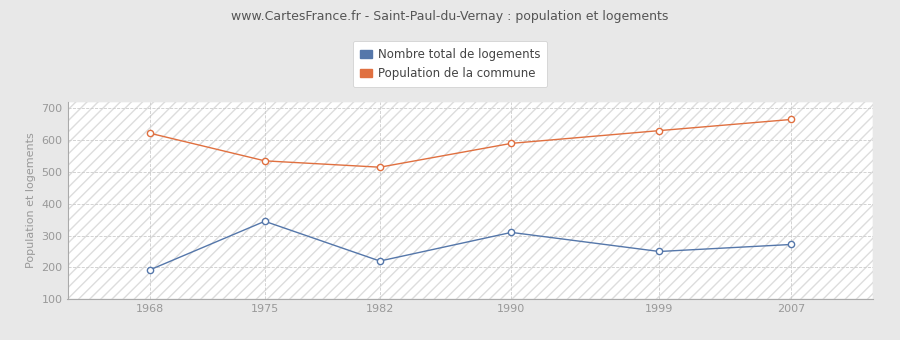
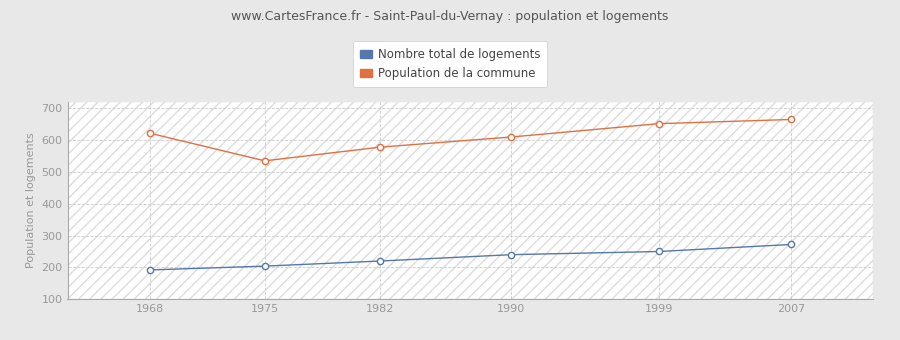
Nombre total de logements/1975: 345 -> 204
Population de la commune/1982: 515 -> 578
Nombre total de logements/1990: 310 -> 240
Population de la commune/1990: 590 -> 610
Population de la commune/1999: 630 -> 652
